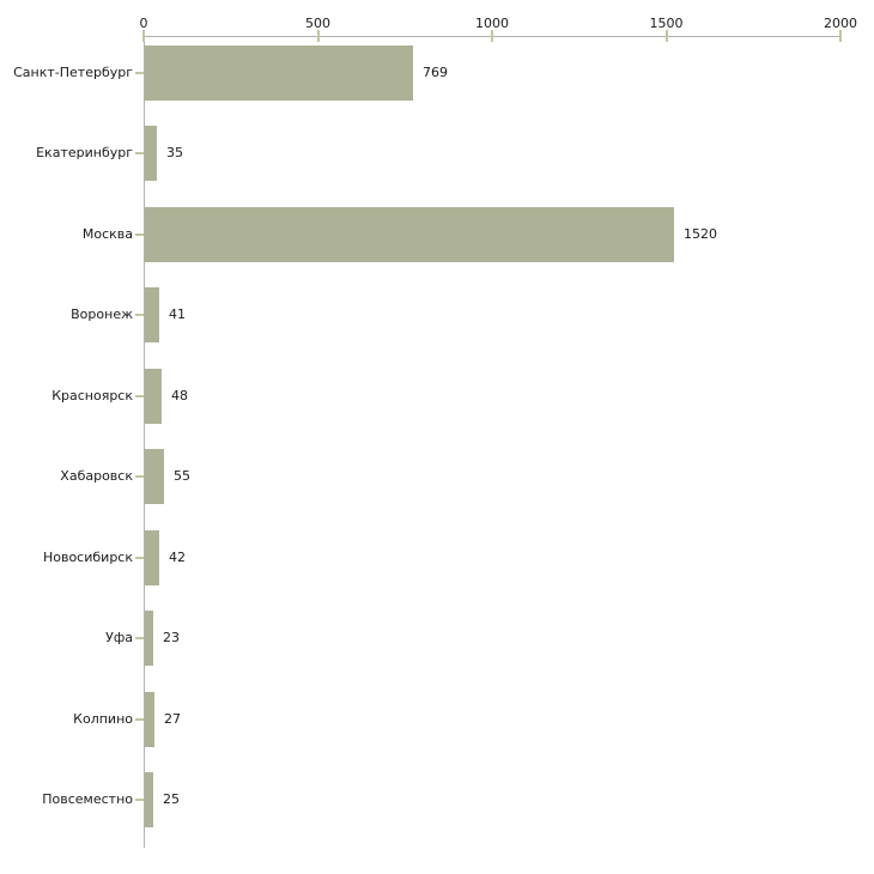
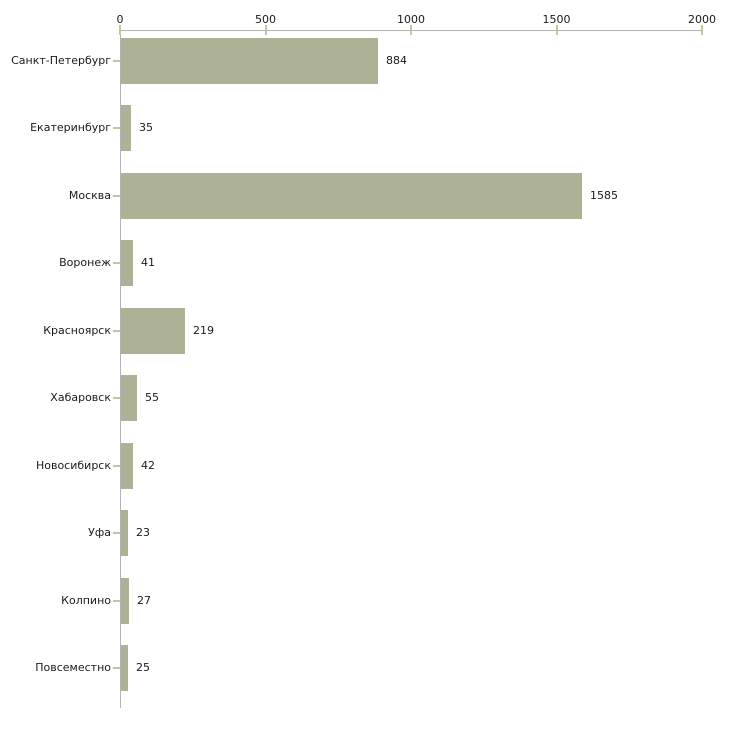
Санкт-Петербург: 769 -> 884
Москва: 1520 -> 1585
Красноярск: 48 -> 219
